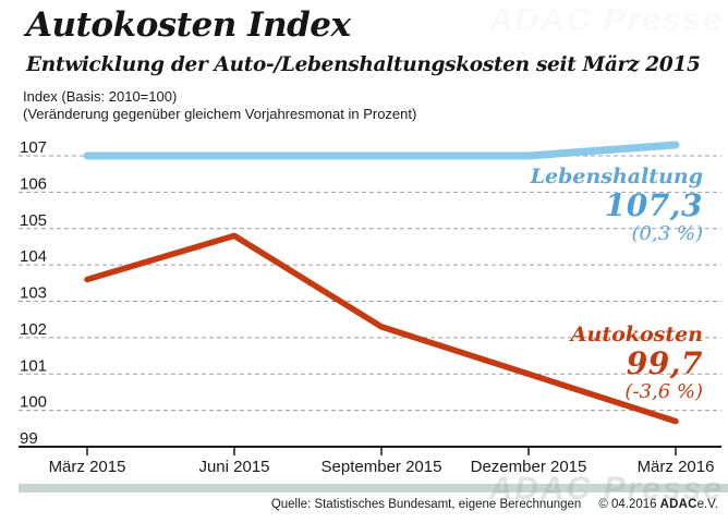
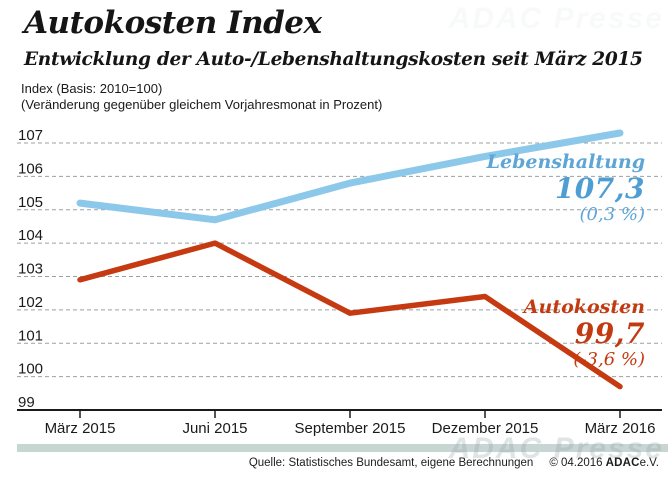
Lebenshaltung/März 2015: 107.0 -> 105.2
Autokosten/März 2015: 103.6 -> 102.9
Lebenshaltung/Juni 2015: 107.0 -> 104.7
Autokosten/Juni 2015: 104.8 -> 104.0
Lebenshaltung/September 2015: 107.0 -> 105.8
Autokosten/September 2015: 102.3 -> 101.9
Lebenshaltung/Dezember 2015: 107.0 -> 106.6
Autokosten/Dezember 2015: 101.0 -> 102.4
